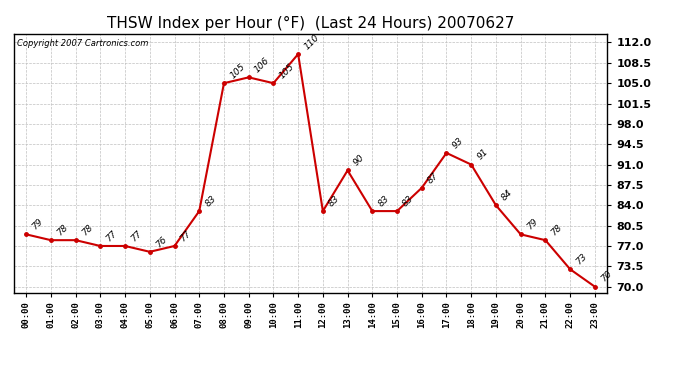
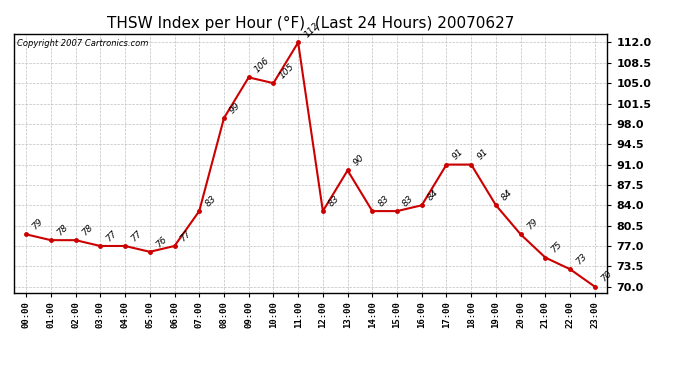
08:00: 105 -> 99
11:00: 110 -> 112
16:00: 87 -> 84
17:00: 93 -> 91
21:00: 78 -> 75
